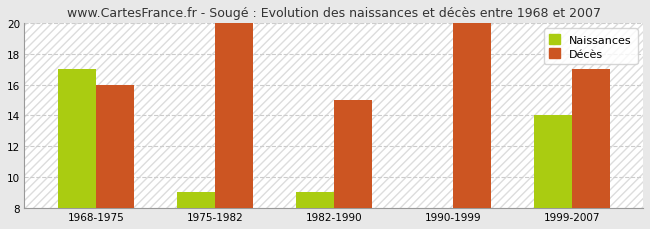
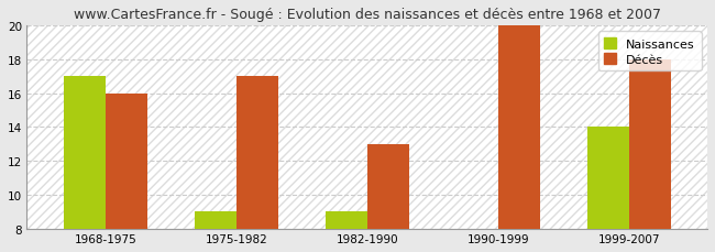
Décès/1975-1982: 20 -> 17
Décès/1982-1990: 15 -> 13
Décès/1999-2007: 17 -> 18
